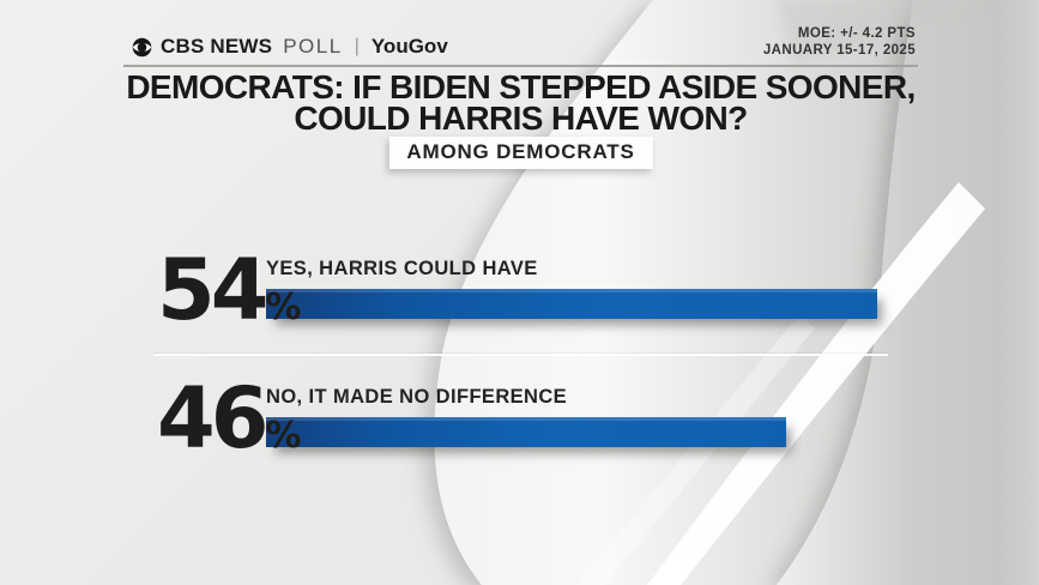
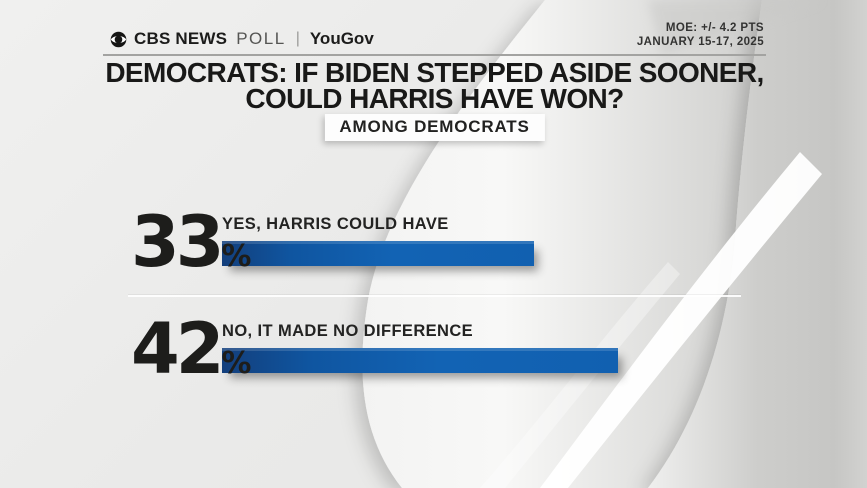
YES, HARRIS COULD HAVE: 54 -> 33
NO, IT MADE NO DIFFERENCE: 46 -> 42
